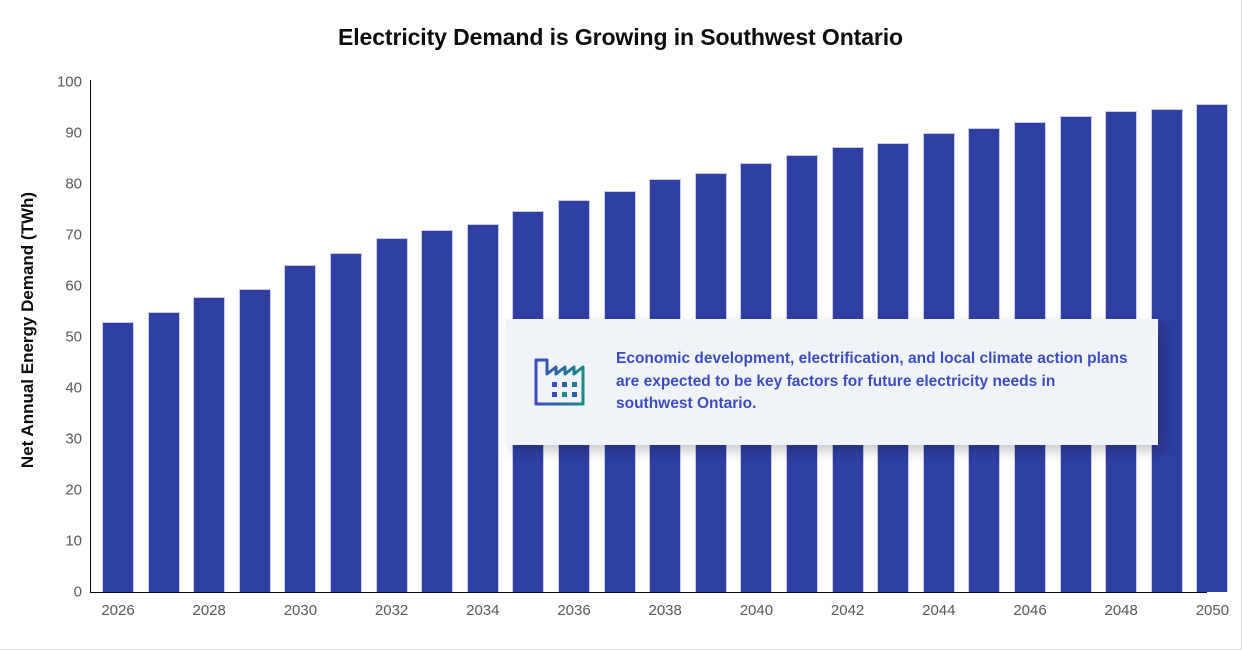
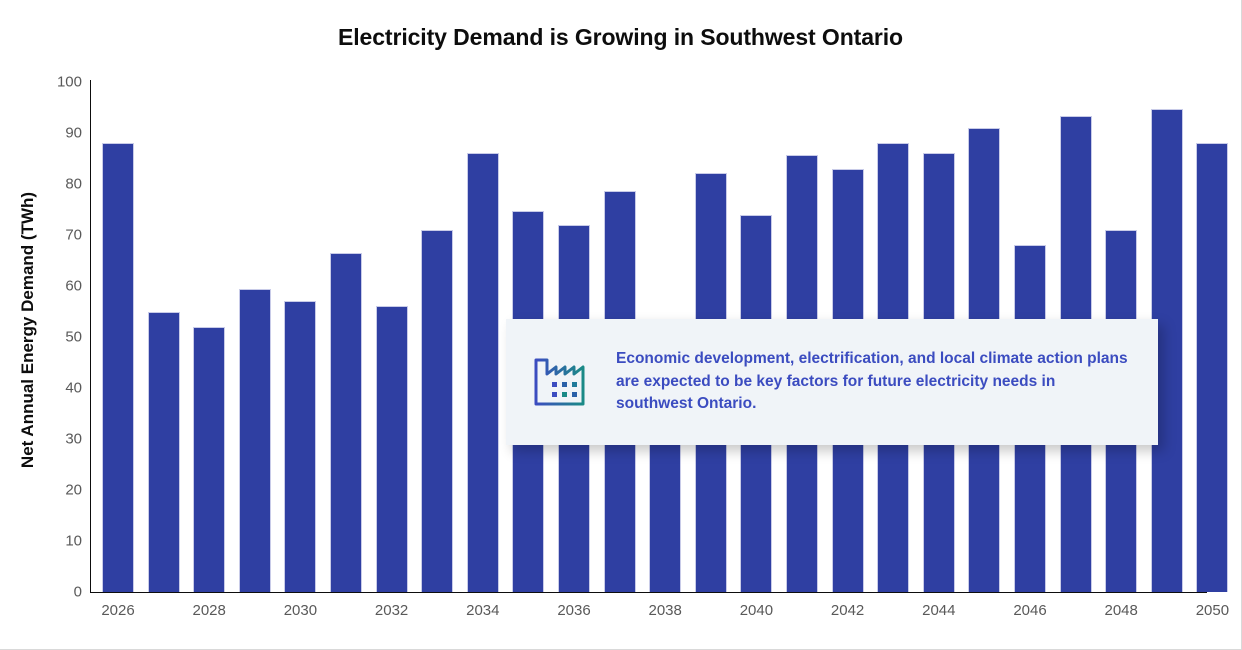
2026: 53 -> 88
2028: 58 -> 52
2030: 64 -> 57
2032: 70 -> 56
2034: 72 -> 86
2036: 77 -> 72
2038: 81 -> 52
2040: 84 -> 74
2042: 87 -> 83
2044: 90 -> 86
2046: 92 -> 68
2048: 94 -> 71
2050: 96 -> 88
